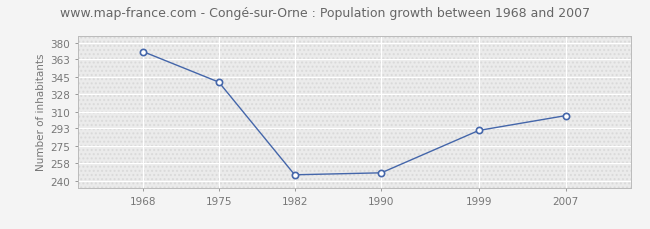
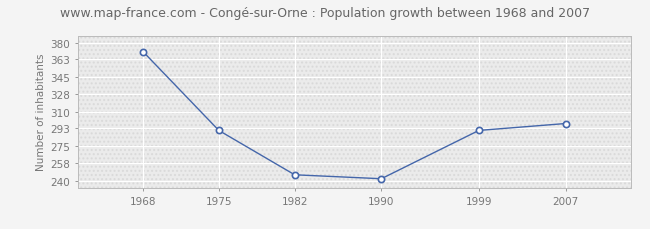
1975: 340 -> 291
1990: 248 -> 242
2007: 306 -> 298
